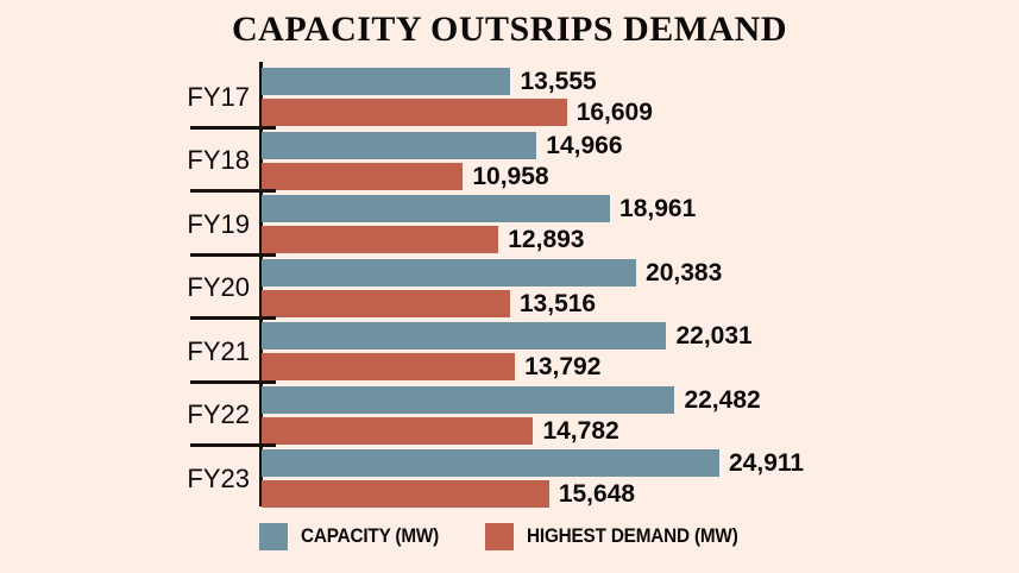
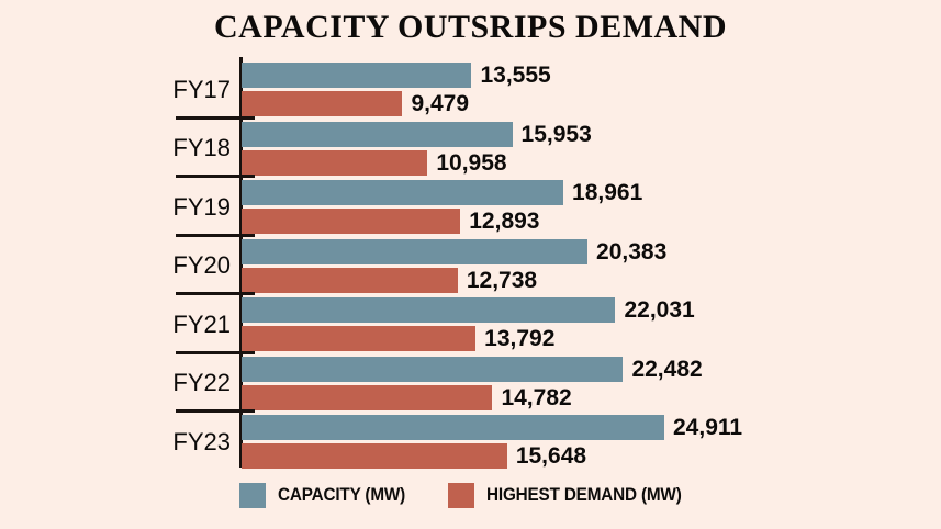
HIGHEST DEMAND (MW)/FY17: 16,609 -> 9,479
CAPACITY (MW)/FY18: 14,966 -> 15,953
HIGHEST DEMAND (MW)/FY20: 13,516 -> 12,738
